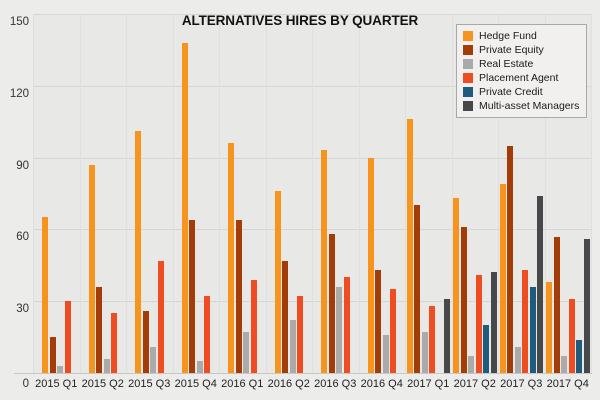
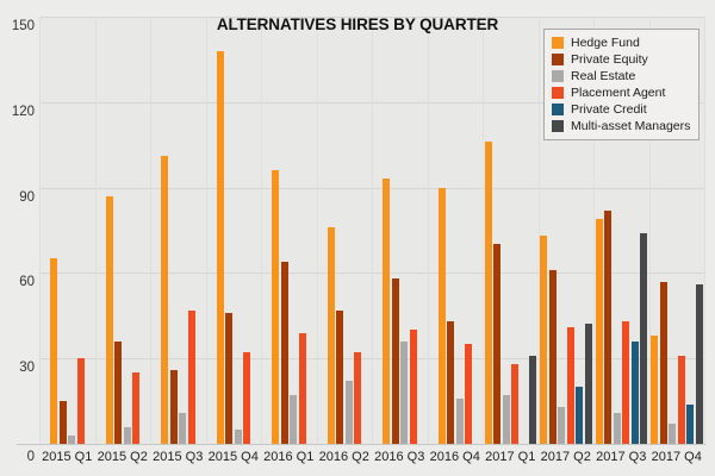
Private Equity/2015 Q4: 64 -> 46
Real Estate/2017 Q2: 7 -> 13
Private Equity/2017 Q3: 95 -> 82
